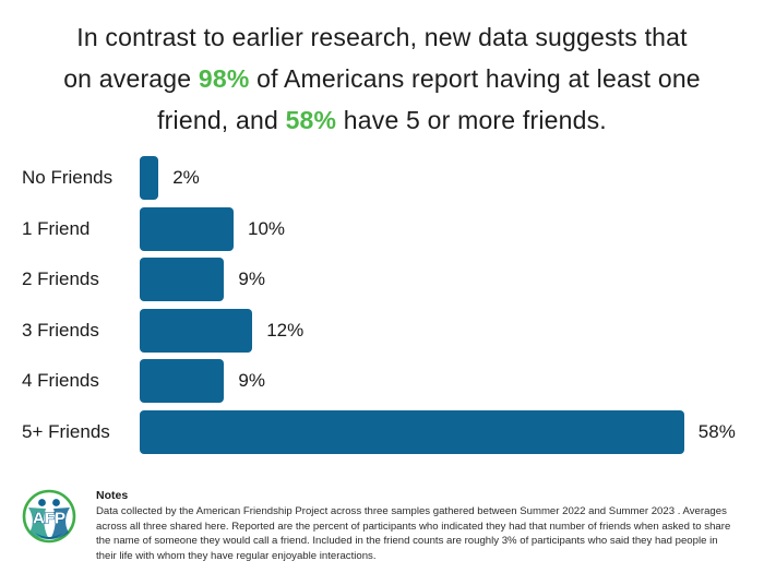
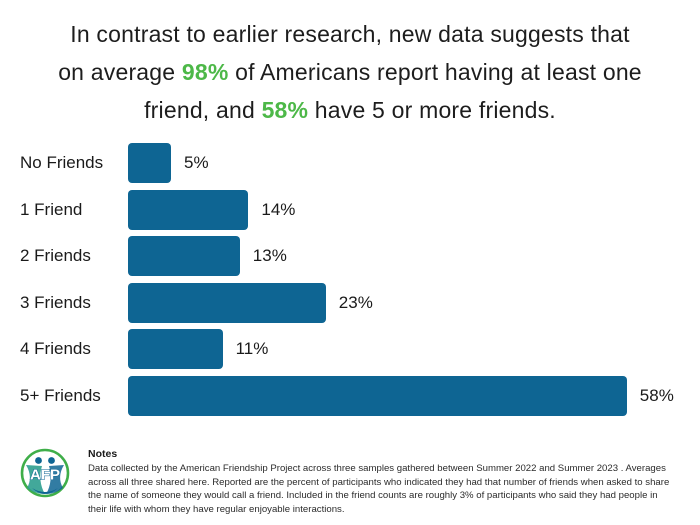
No Friends: 2% -> 5%
1 Friend: 10% -> 14%
2 Friends: 9% -> 13%
3 Friends: 12% -> 23%
4 Friends: 9% -> 11%
